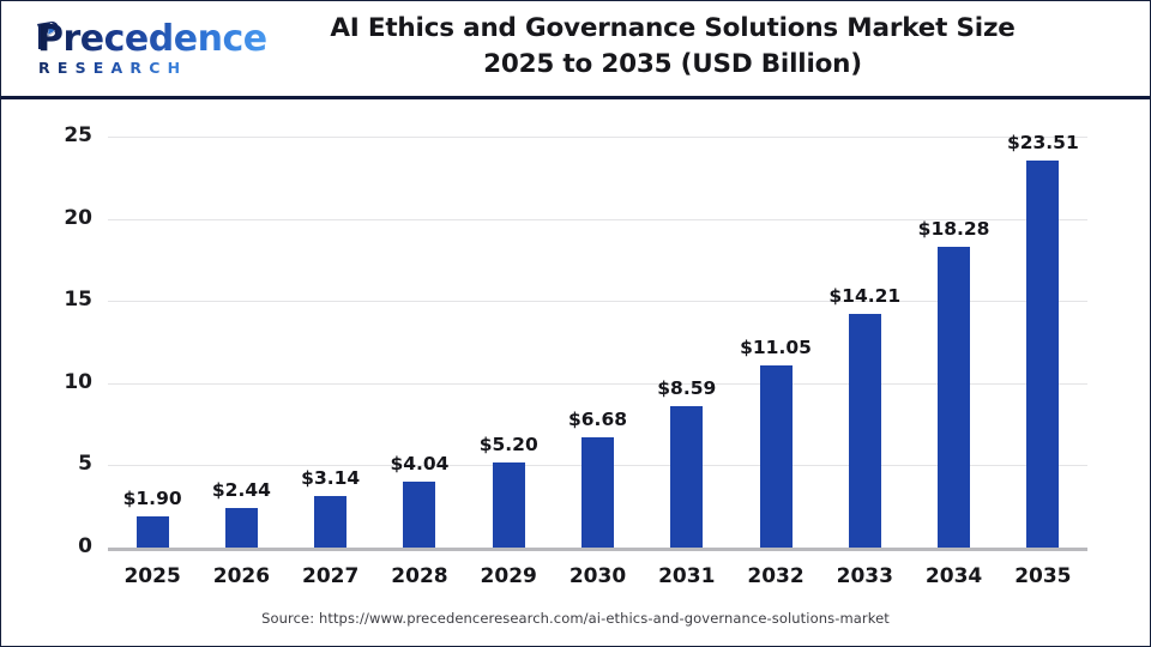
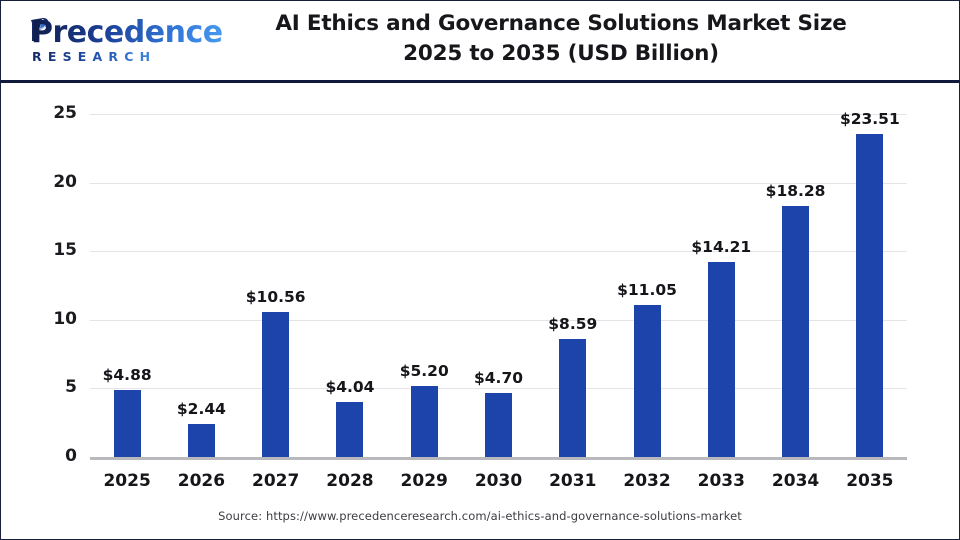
2025: $1.90 -> $4.88
2027: $3.14 -> $10.56
2030: $6.68 -> $4.70
